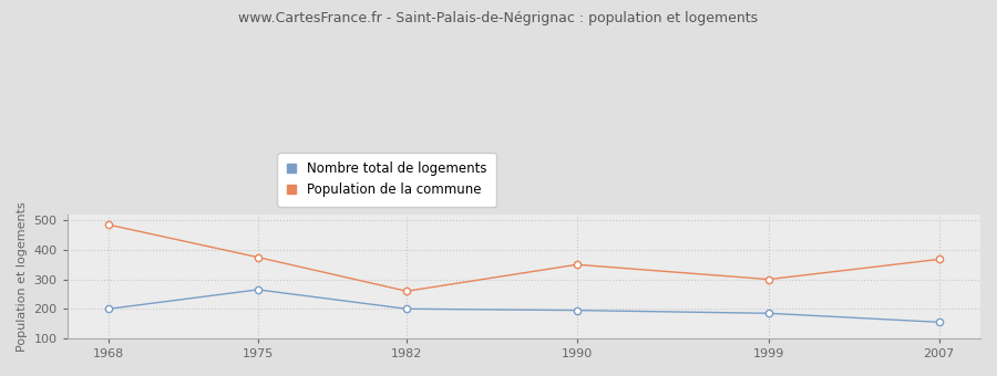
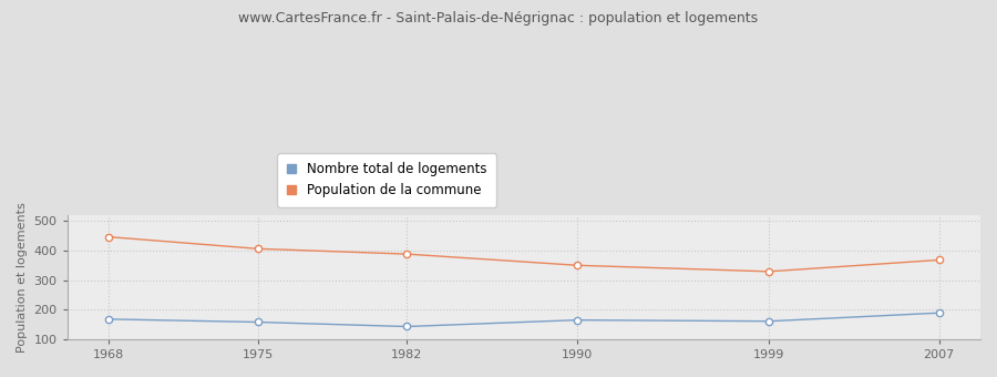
Nombre total de logements/1968: 200 -> 168
Population de la commune/1968: 485 -> 446
Nombre total de logements/1975: 265 -> 158
Population de la commune/1975: 375 -> 406
Nombre total de logements/1982: 200 -> 143
Population de la commune/1982: 260 -> 388
Nombre total de logements/1990: 195 -> 165
Nombre total de logements/1999: 185 -> 161
Population de la commune/1999: 300 -> 329
Nombre total de logements/2007: 155 -> 189
